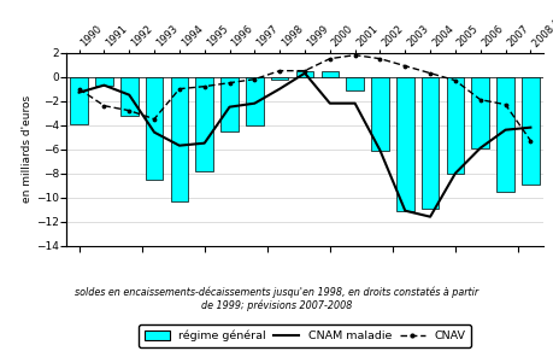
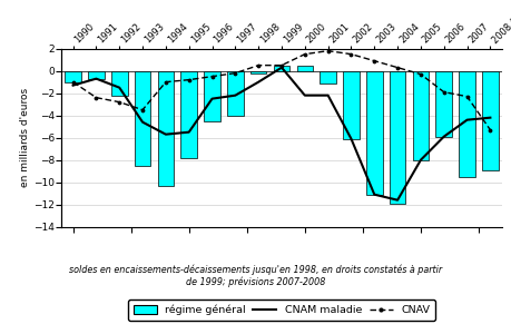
régime général/1990: -3.9 -> -1.0
régime général/1992: -3.2 -> -2.2
régime général/2004: -10.9 -> -11.9
